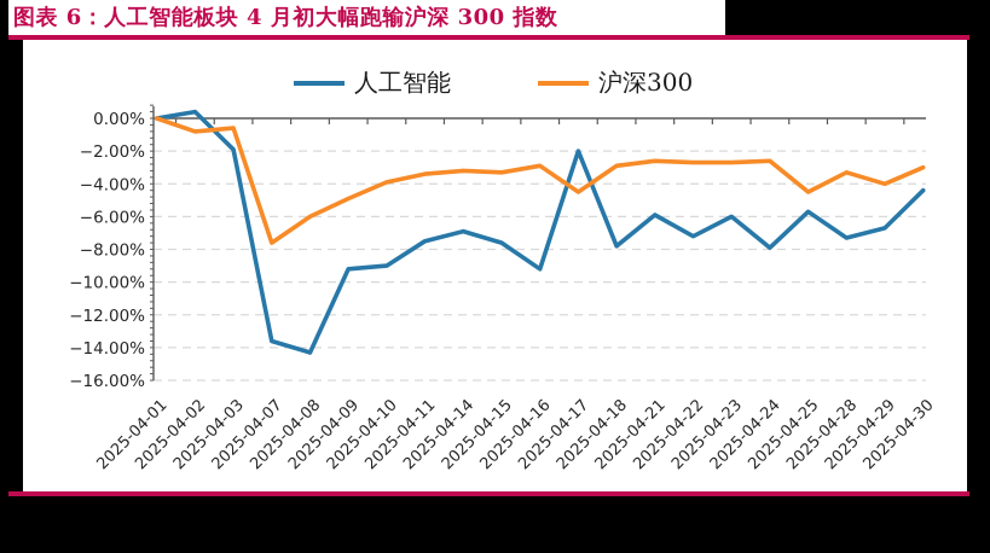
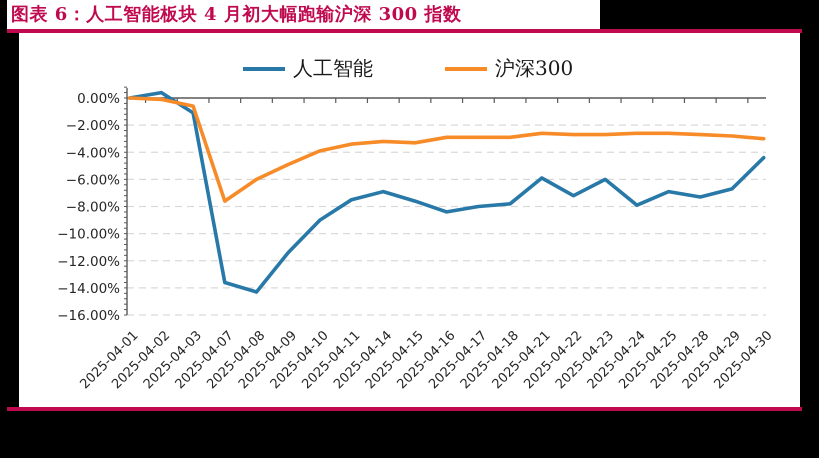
沪深300/2025-04-02: -0.8% -> -0.1%
人工智能/2025-04-03: -1.9% -> -1.1%
人工智能/2025-04-09: -9.2% -> -11.4%
人工智能/2025-04-16: -9.2% -> -8.4%
人工智能/2025-04-17: -2.0% -> -8.0%
沪深300/2025-04-17: -4.5% -> -2.9%
人工智能/2025-04-25: -5.7% -> -6.9%
沪深300/2025-04-25: -4.5% -> -2.6%
沪深300/2025-04-28: -3.3% -> -2.7%
沪深300/2025-04-29: -4.0% -> -2.8%
